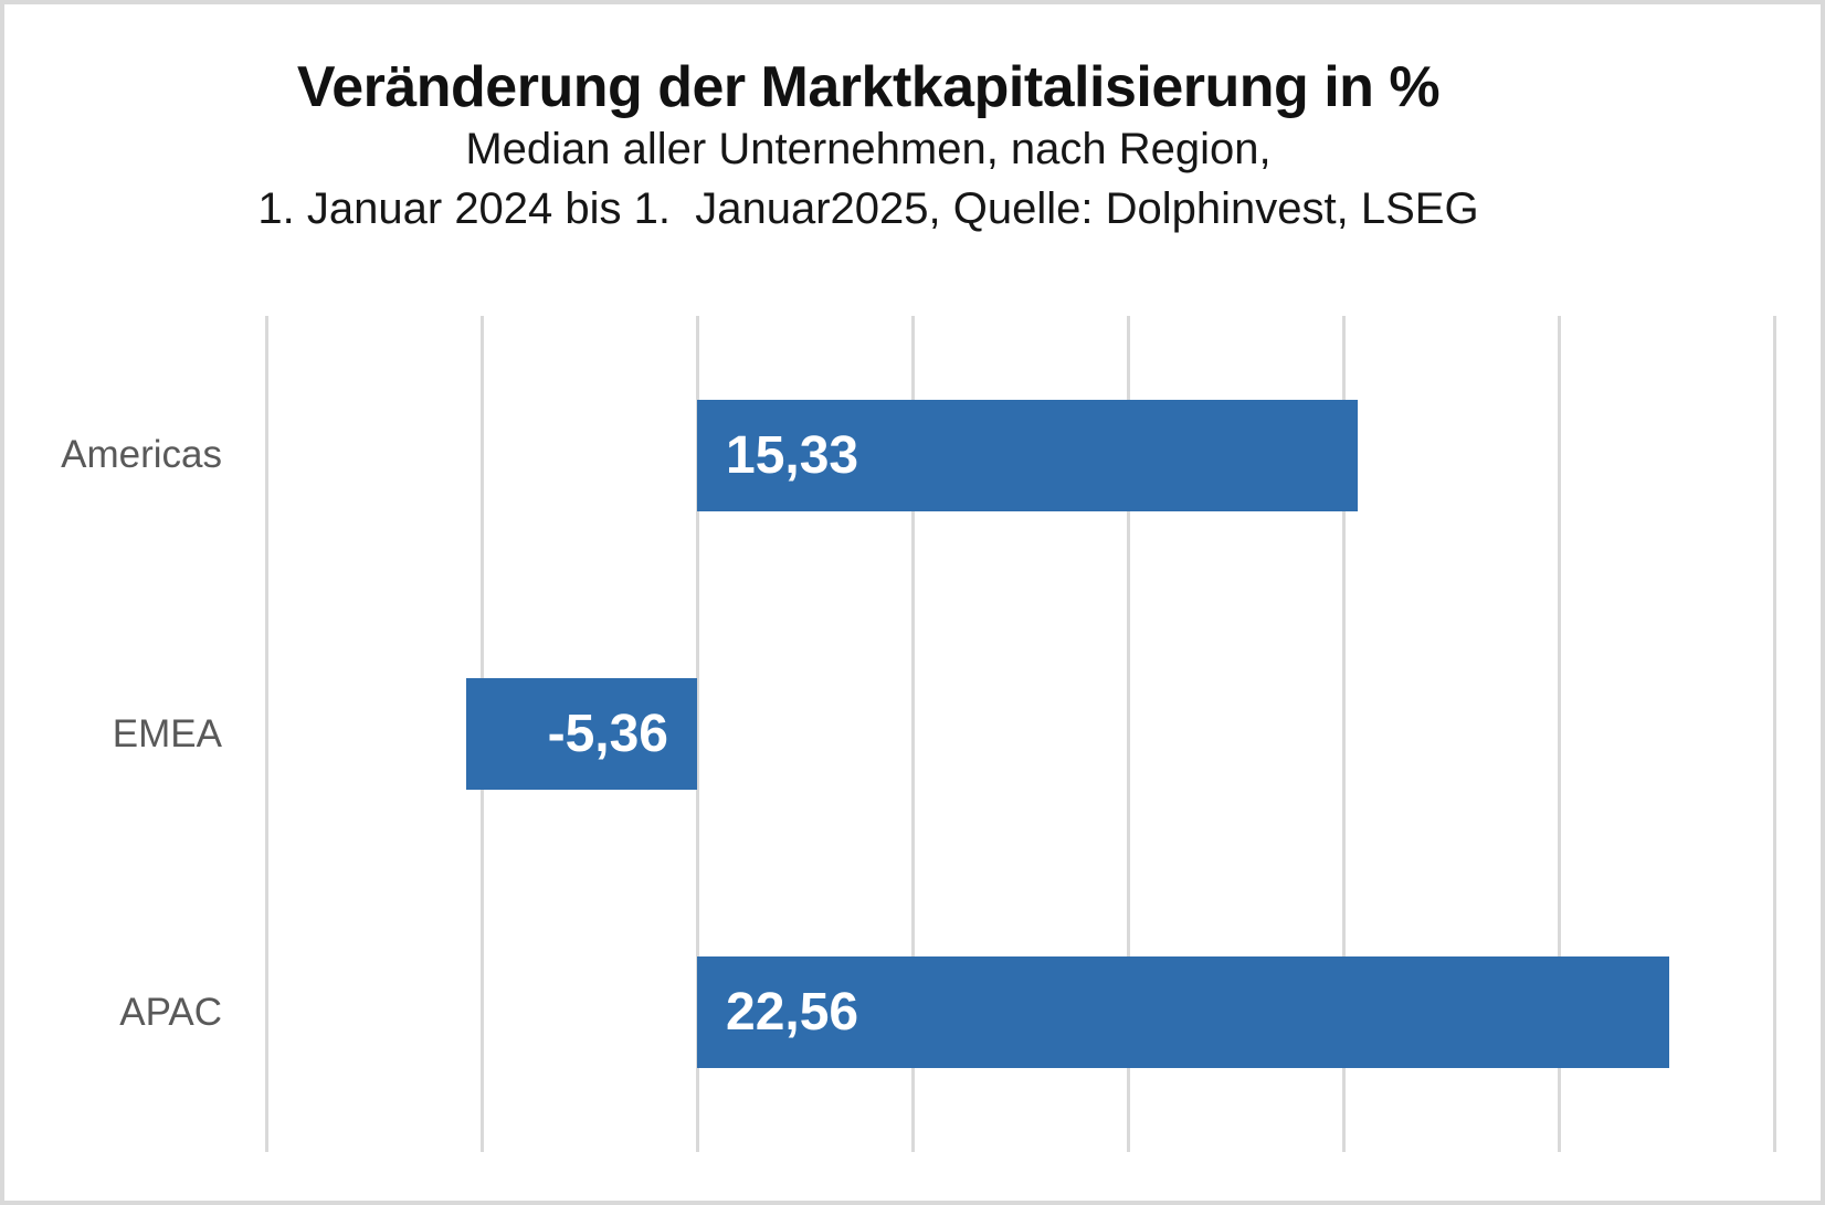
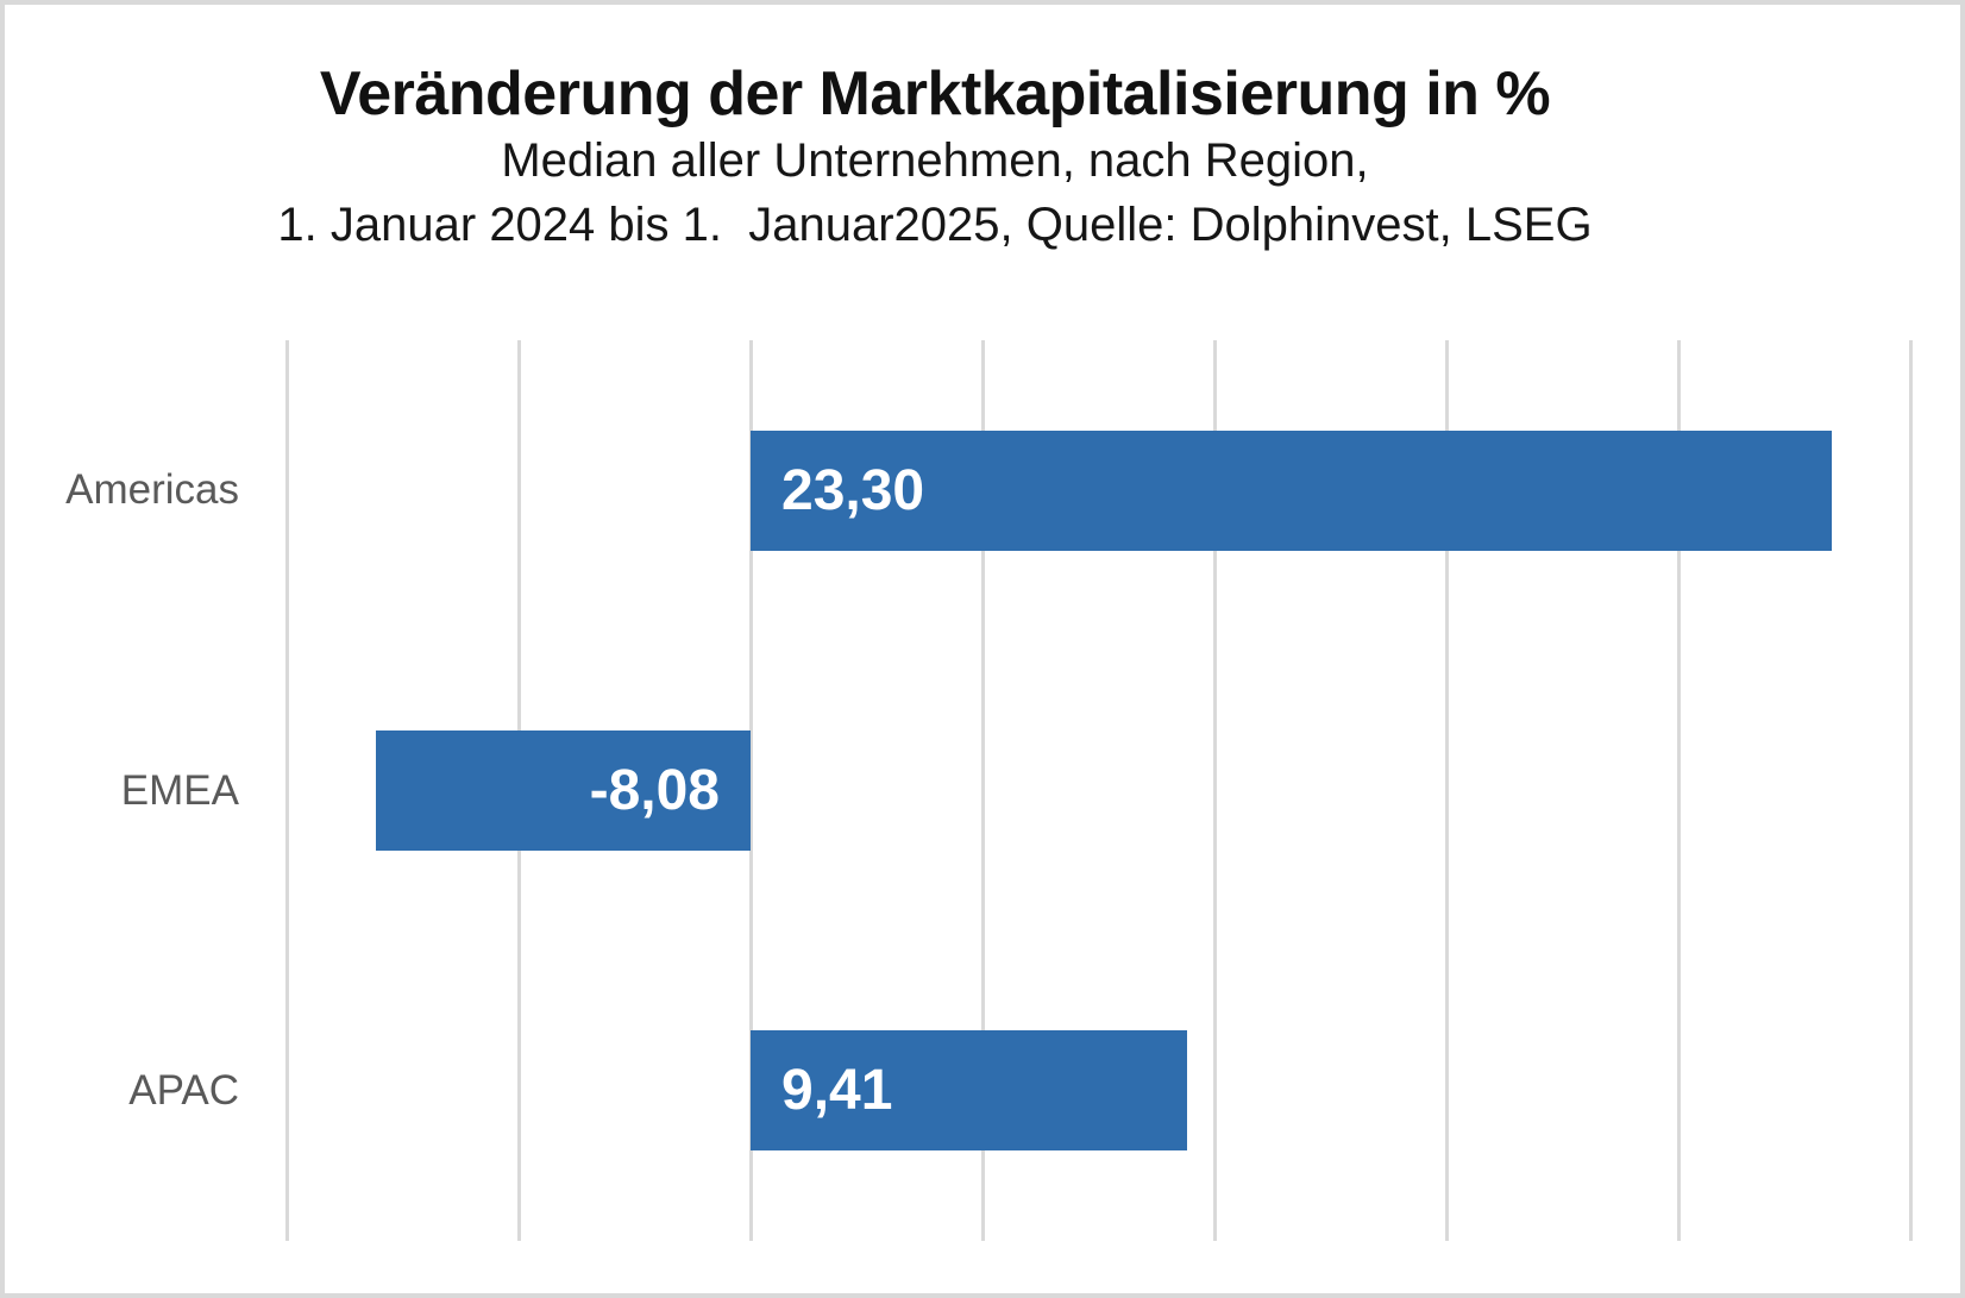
Americas: 15,33 -> 23,30
EMEA: -5,36 -> -8,08
APAC: 22,56 -> 9,41
